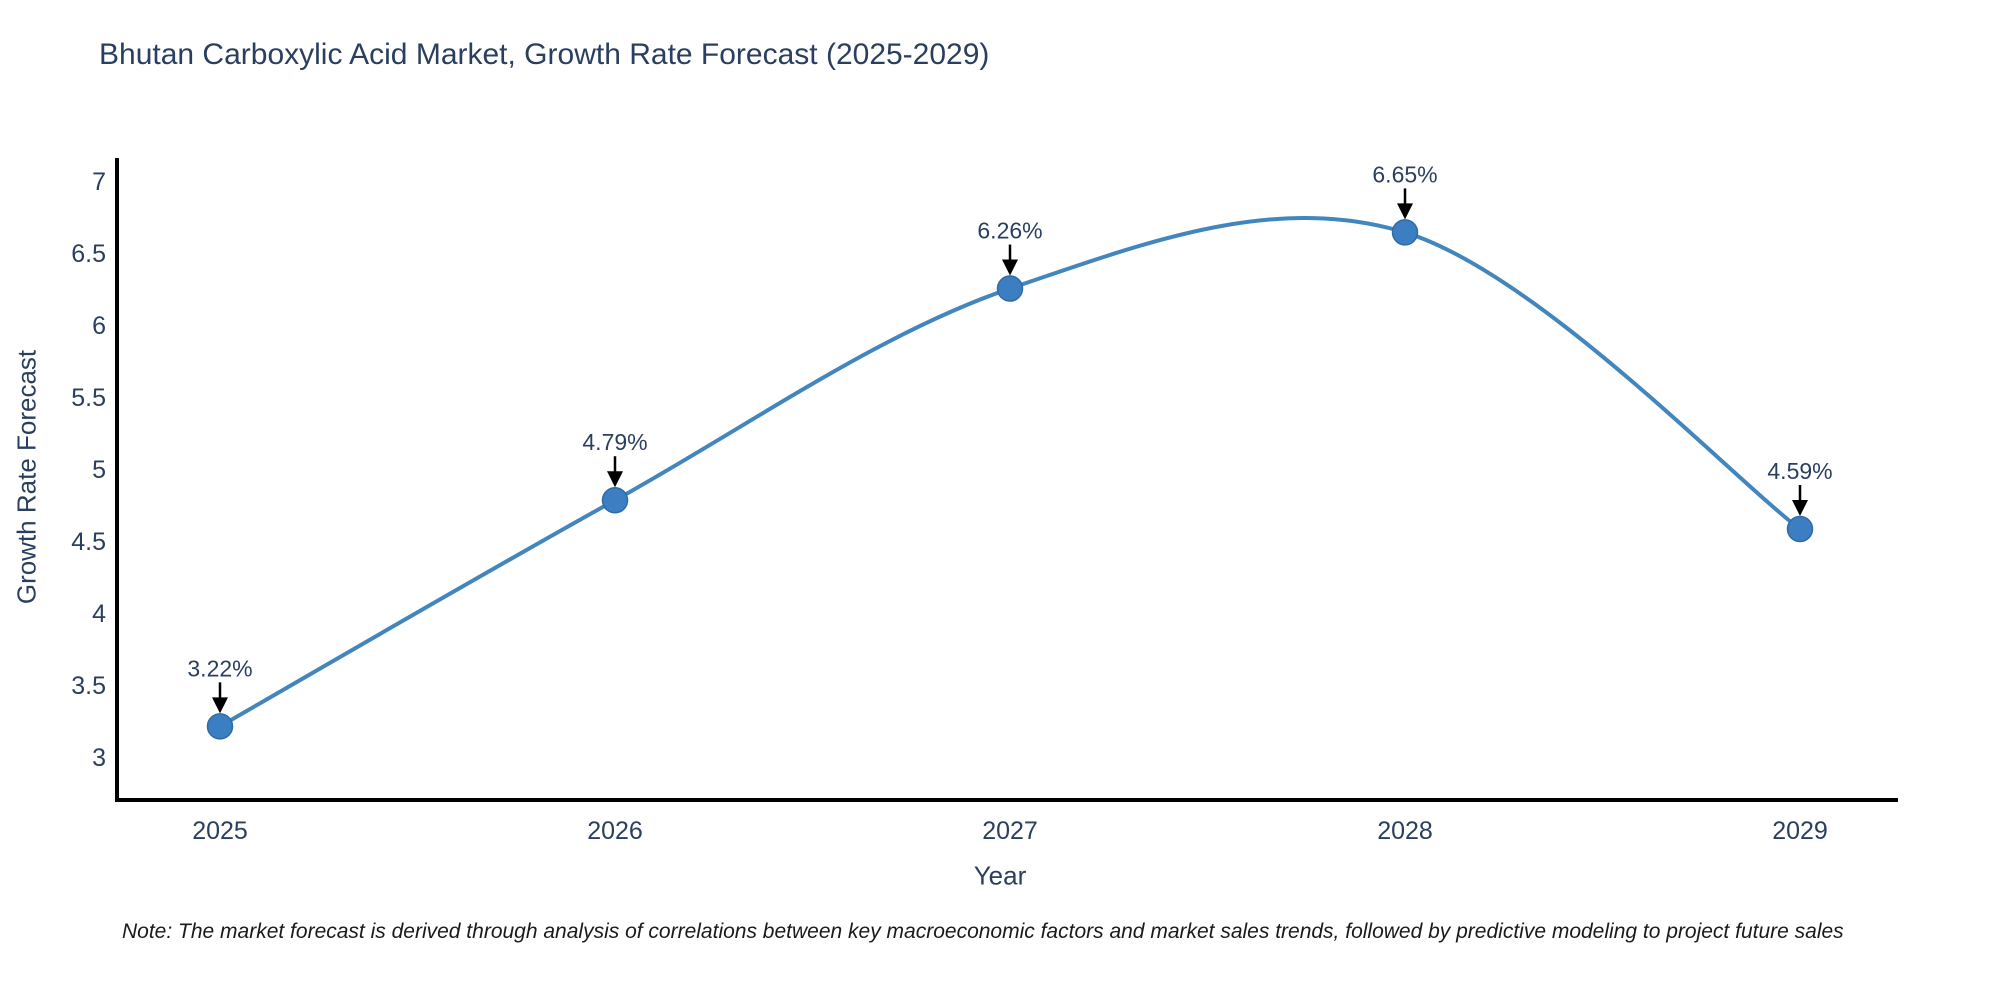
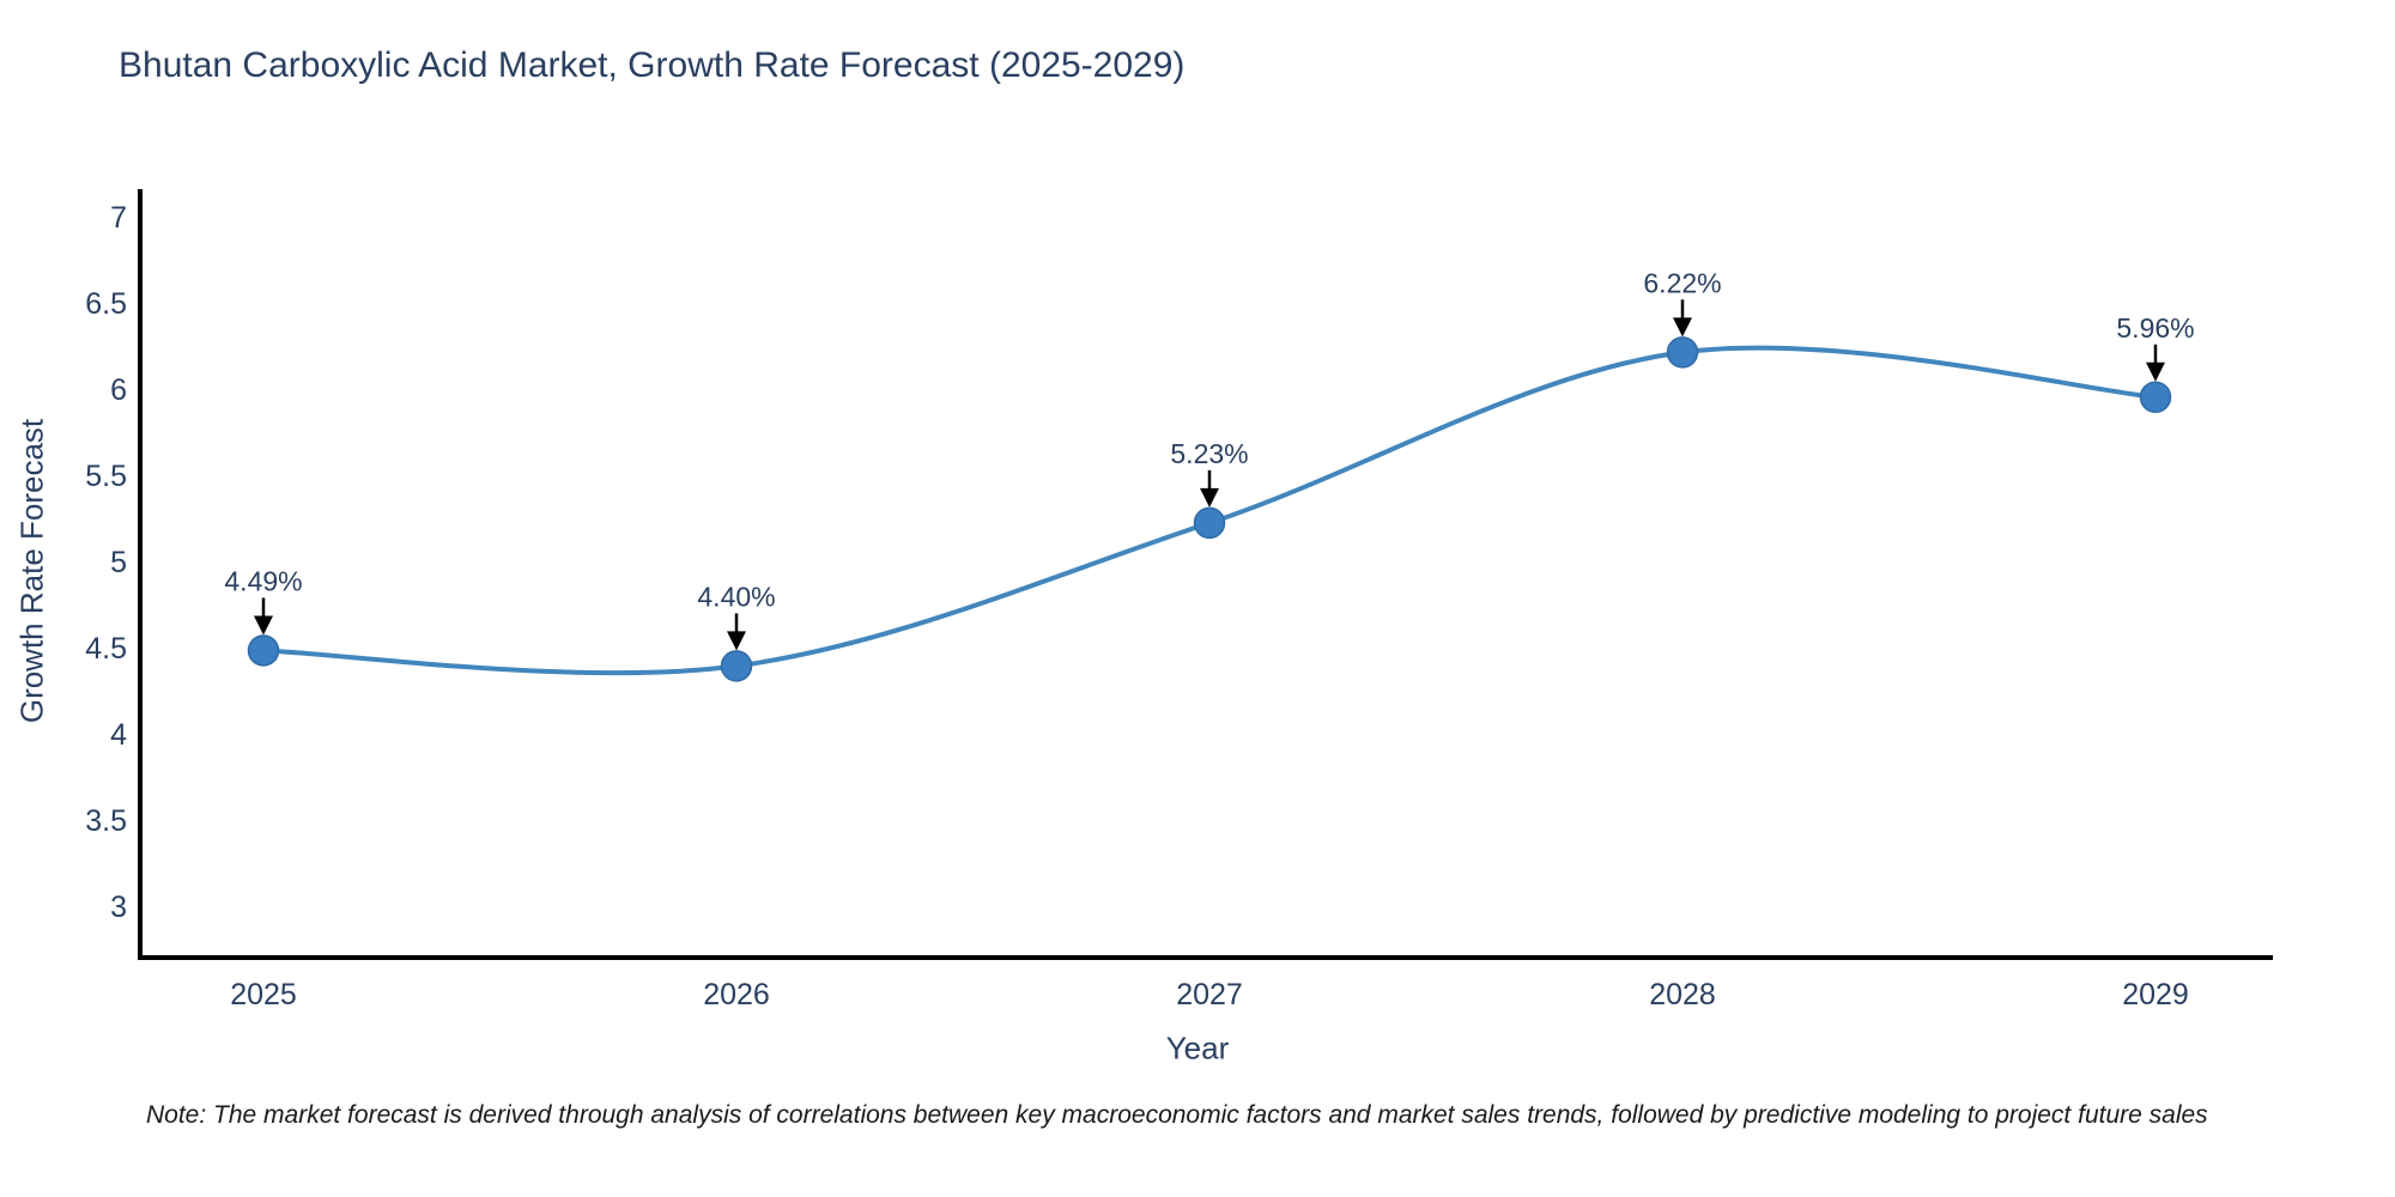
2025: 3.22% -> 4.49%
2026: 4.79% -> 4.40%
2027: 6.26% -> 5.23%
2028: 6.65% -> 6.22%
2029: 4.59% -> 5.96%
